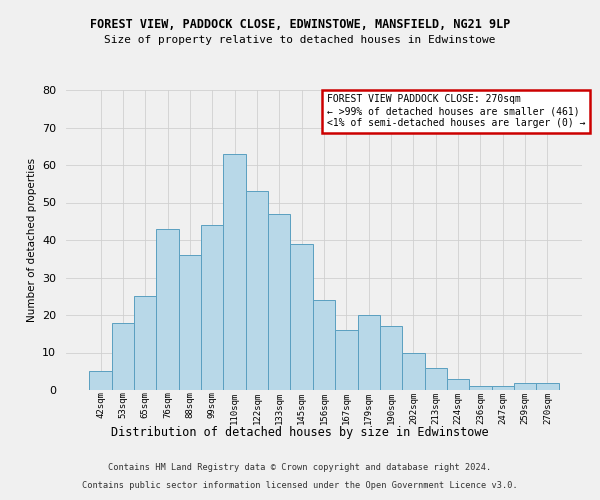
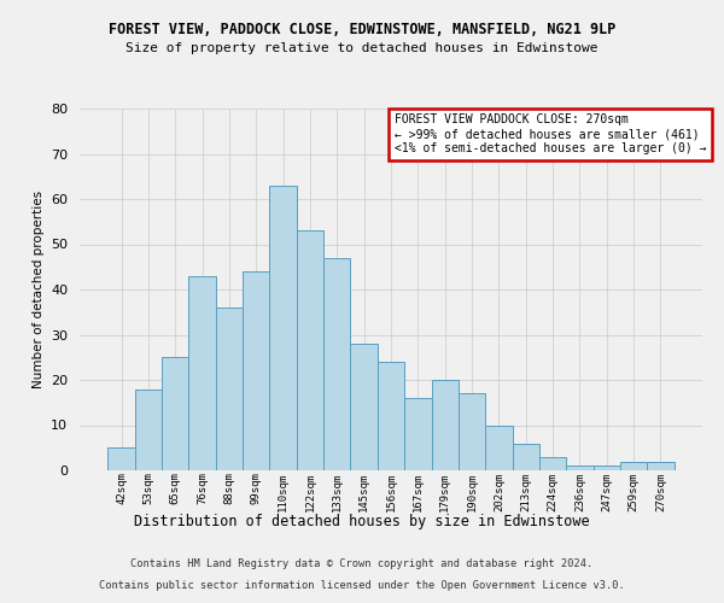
145sqm: 39 -> 28
